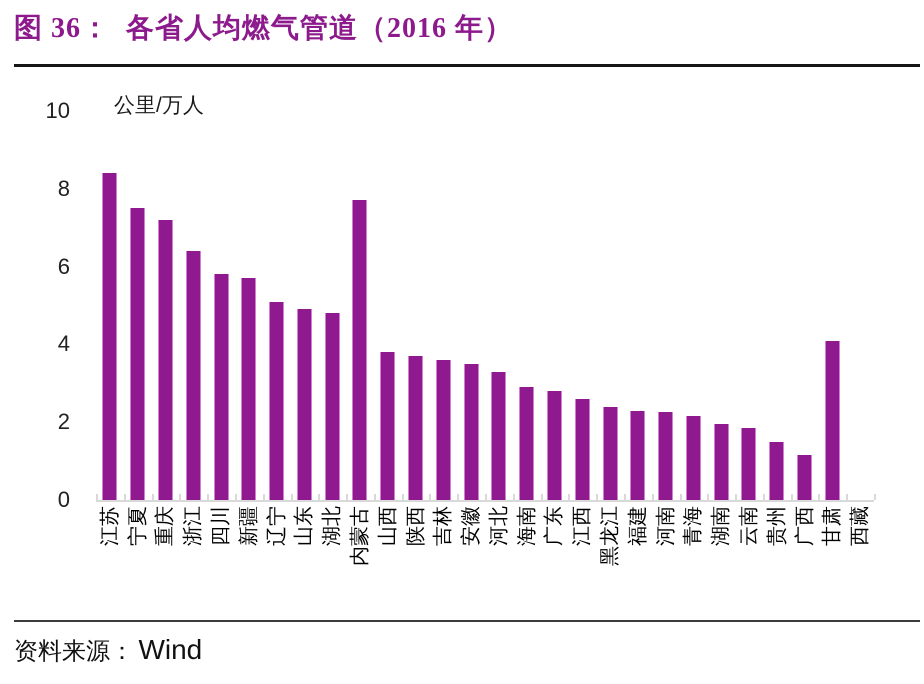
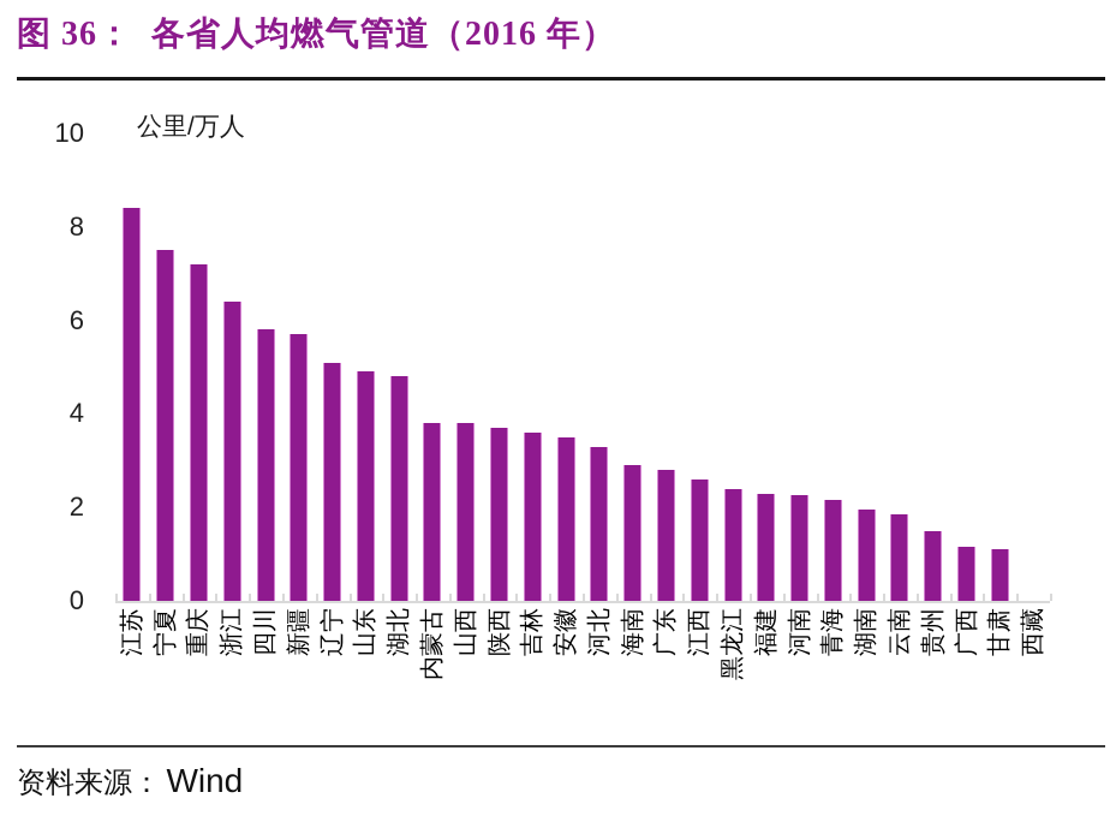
内蒙古: 7.7 -> 3.8
甘肃: 4.1 -> 1.1
